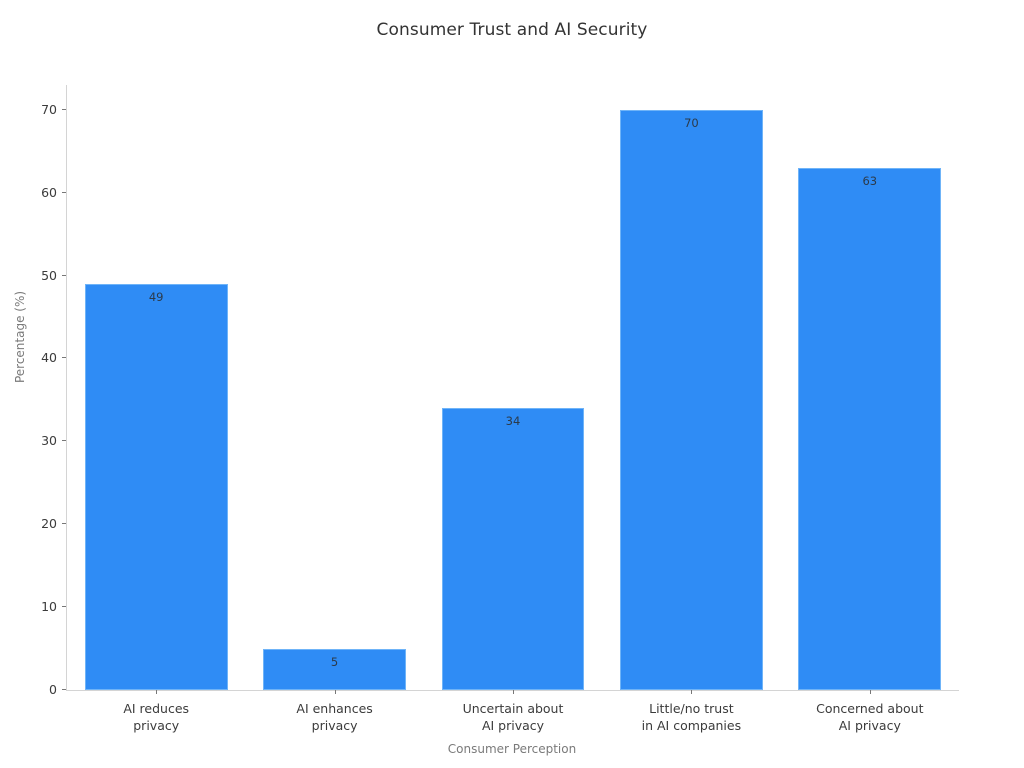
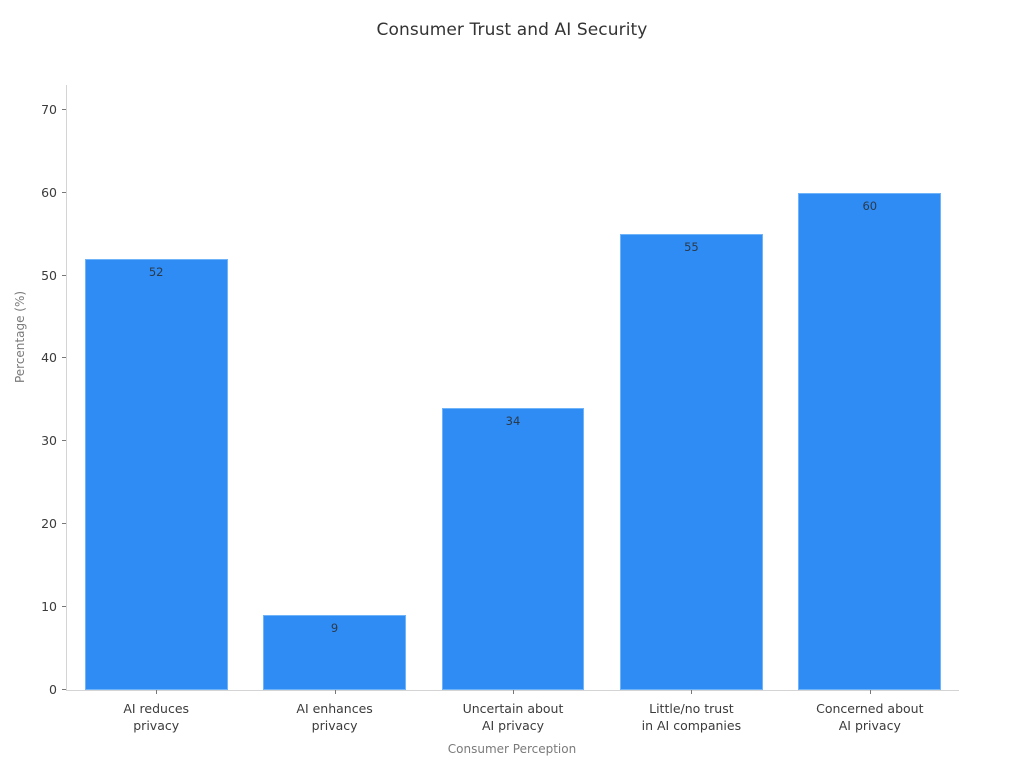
AI reduces privacy: 49 -> 52
AI enhances privacy: 5 -> 9
Little/no trust in AI companies: 70 -> 55
Concerned about AI privacy: 63 -> 60
